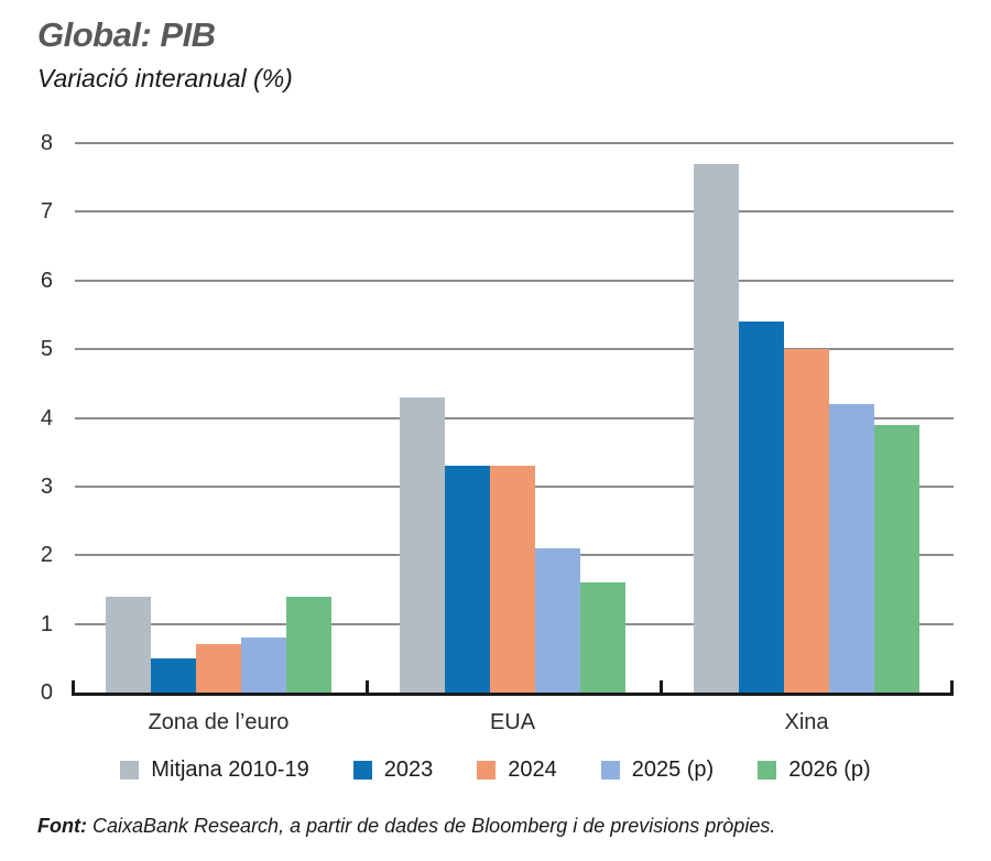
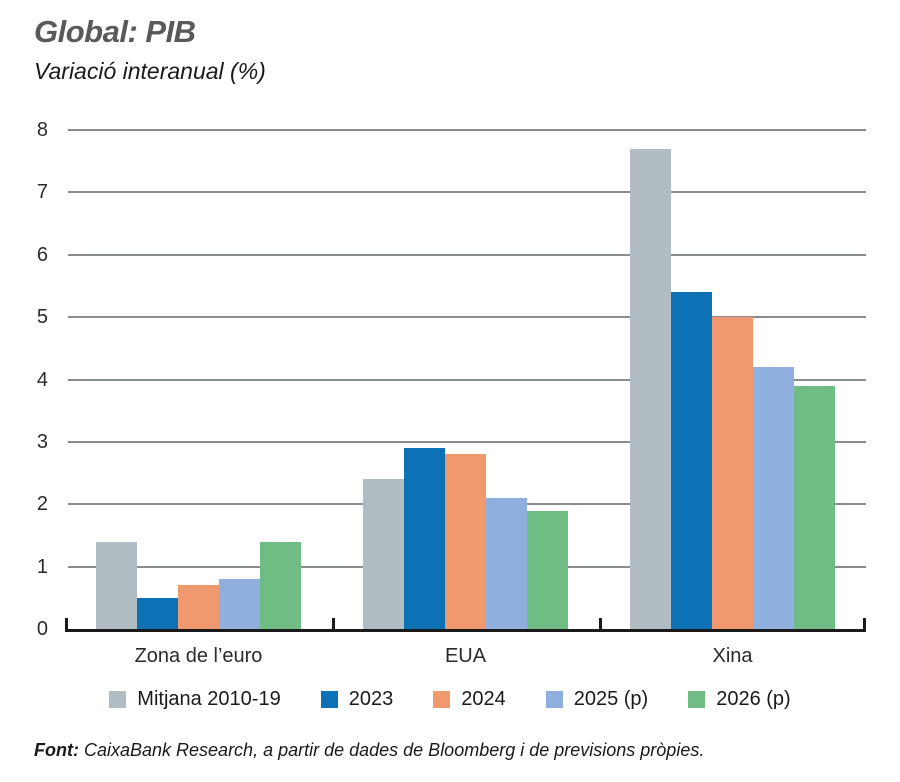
Mitjana 2010-19/EUA: 4.3 -> 2.4
2023/EUA: 3.3 -> 2.9
2024/EUA: 3.3 -> 2.8
2026 (p)/EUA: 1.6 -> 1.9
